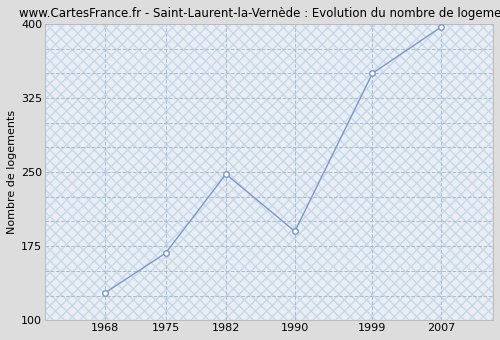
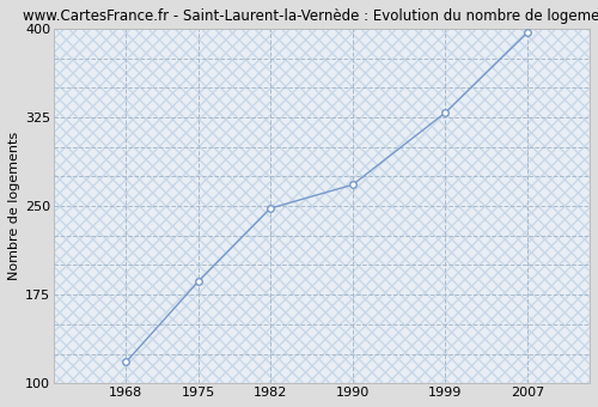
1968: 128 -> 118
1975: 168 -> 186
1990: 190 -> 268
1999: 350 -> 329
